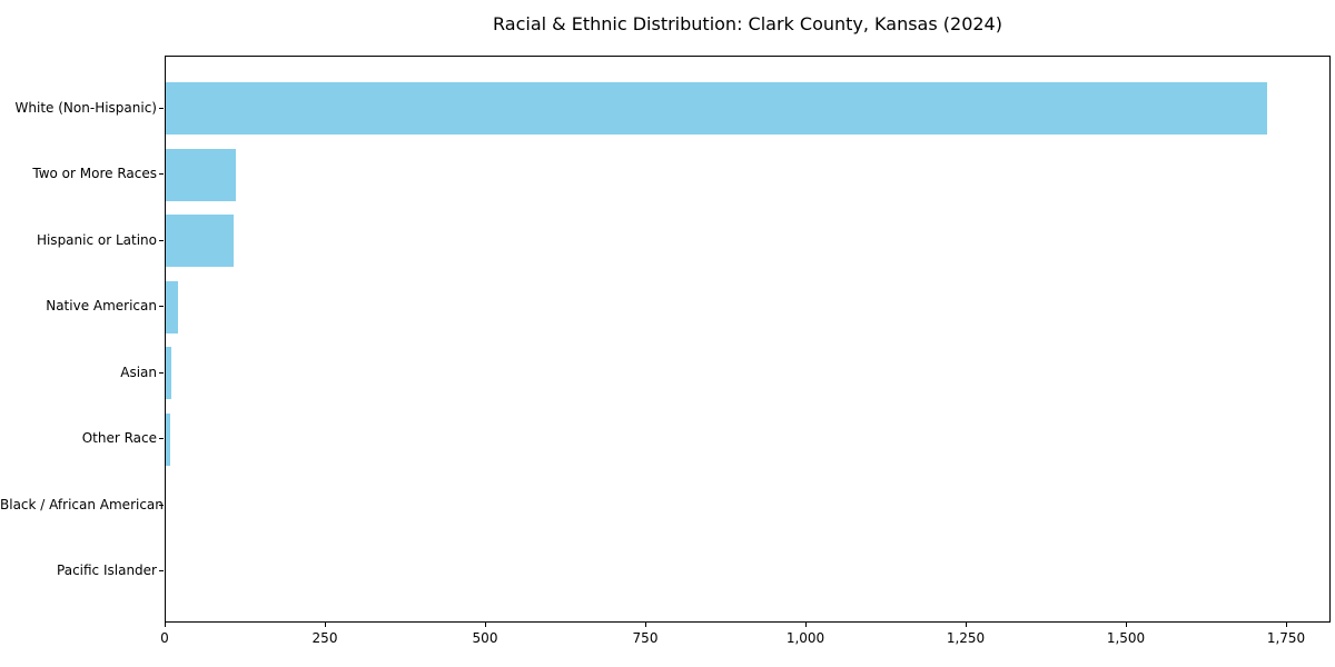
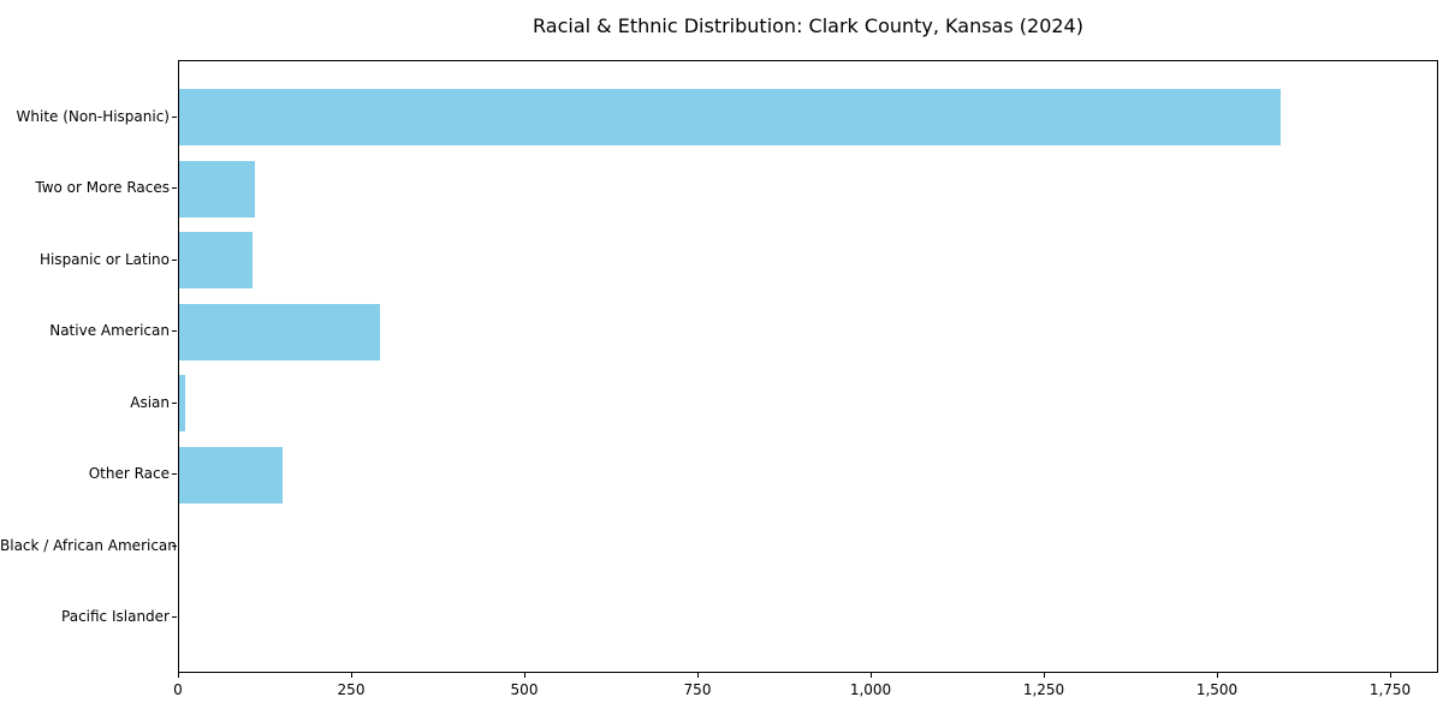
White (Non-Hispanic): 1720 -> 1590
Native American: 20 -> 290
Other Race: 10 -> 150
